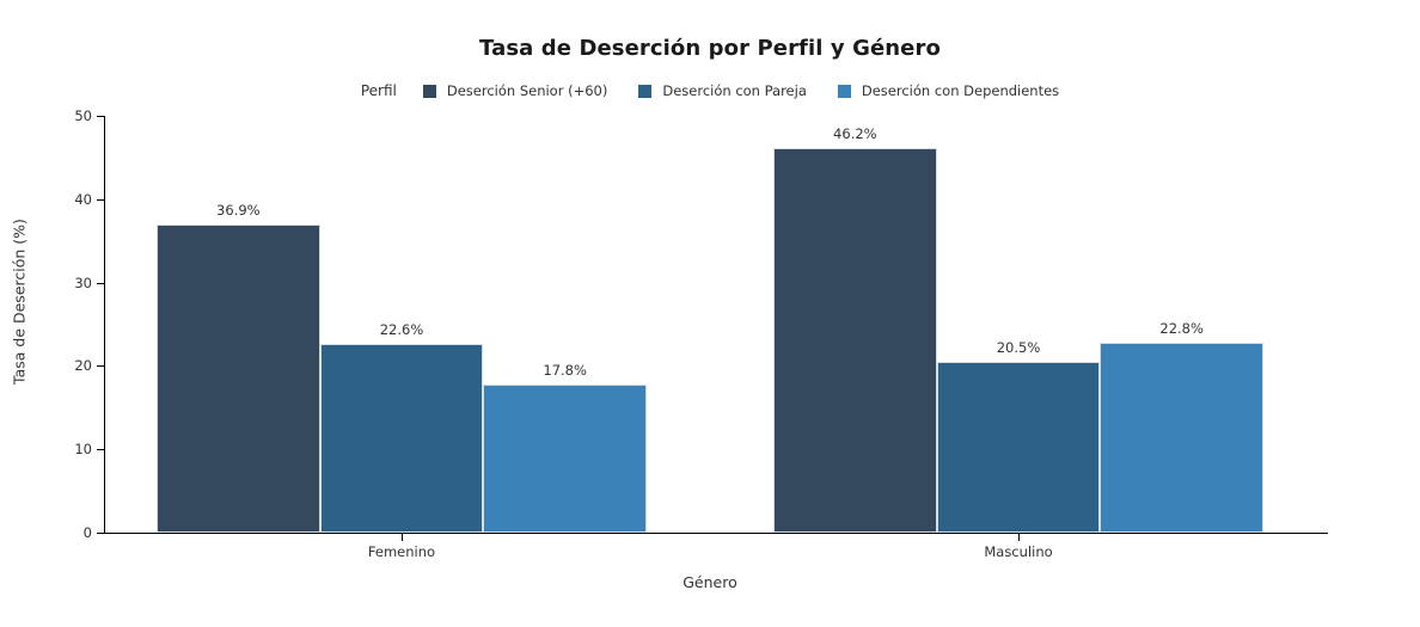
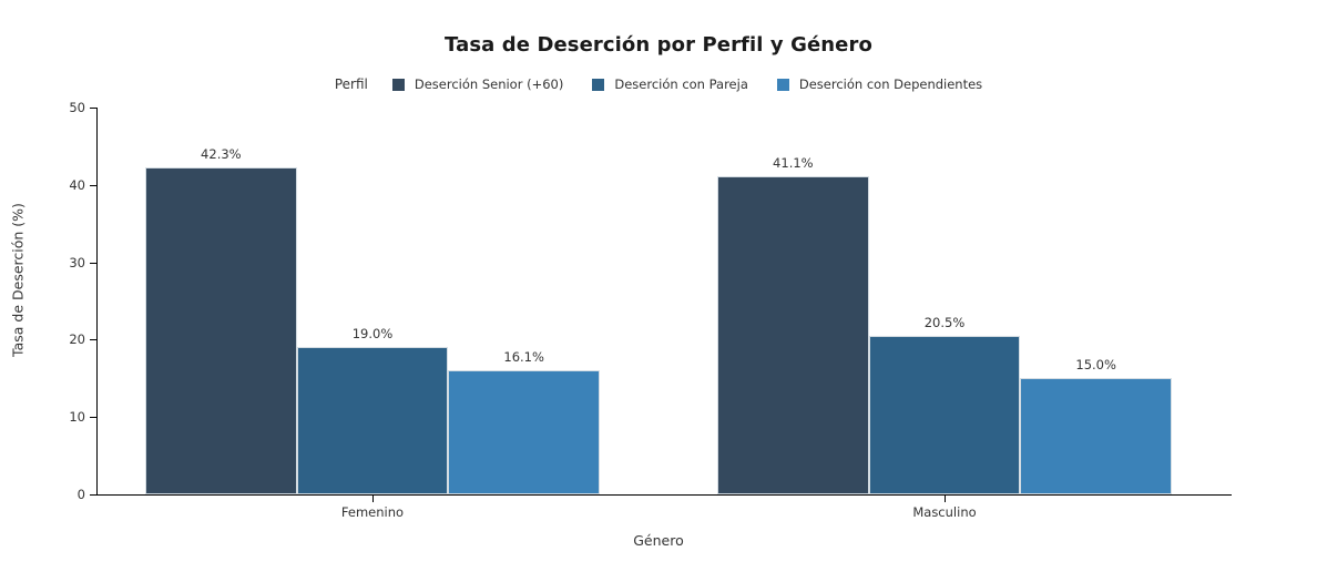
Deserción Senior (+60)/Femenino: 36.9% -> 42.3%
Deserción con Pareja/Femenino: 22.6% -> 19.0%
Deserción con Dependientes/Femenino: 17.8% -> 16.1%
Deserción Senior (+60)/Masculino: 46.2% -> 41.1%
Deserción con Dependientes/Masculino: 22.8% -> 15.0%
